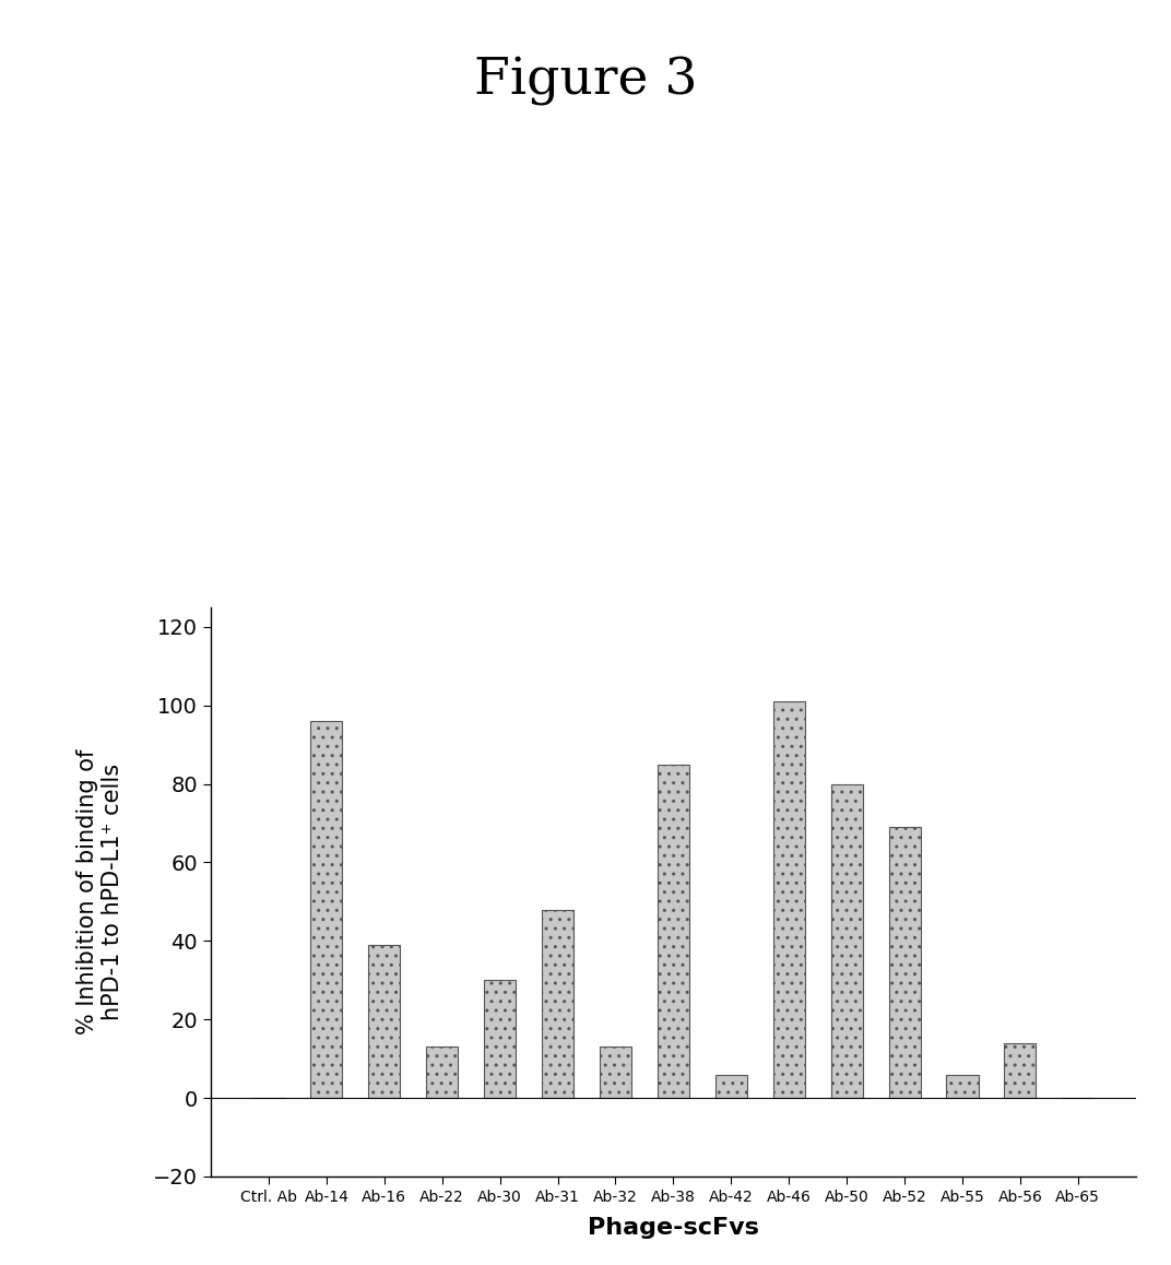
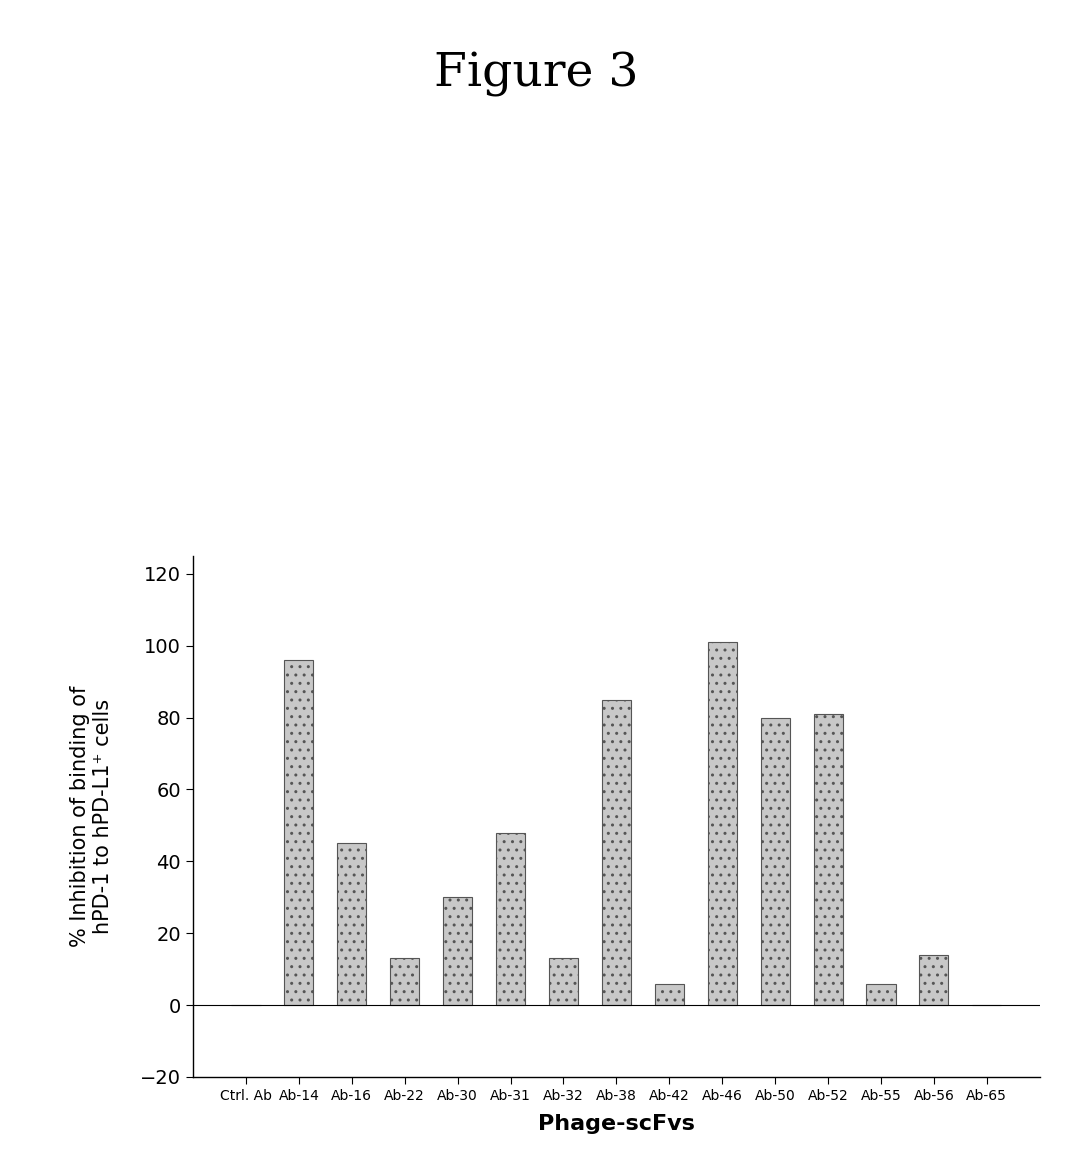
Ab-16: 39 -> 45
Ab-52: 69 -> 81
